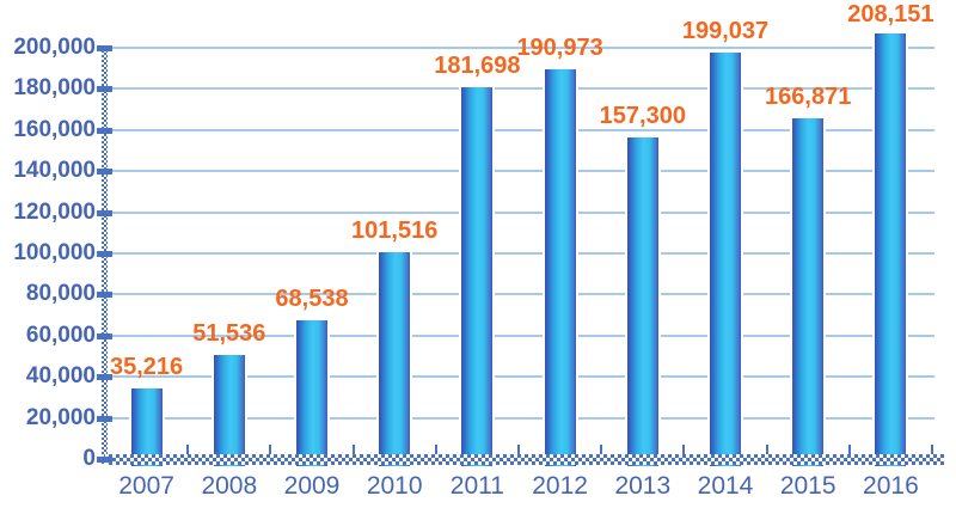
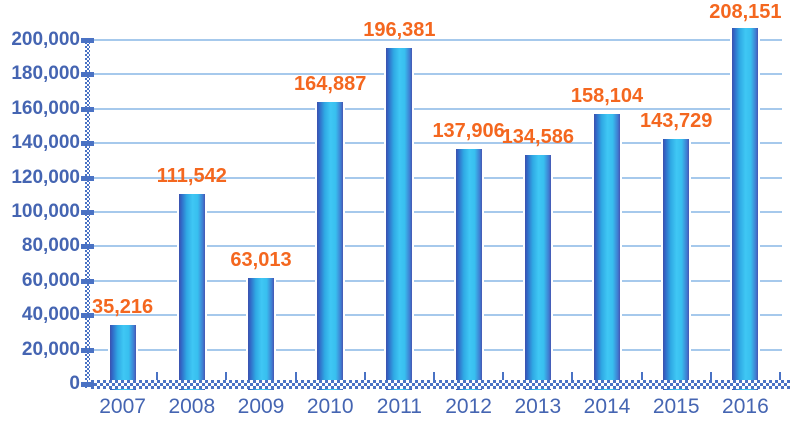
2008: 51,536 -> 111,542
2009: 68,538 -> 63,013
2010: 101,516 -> 164,887
2011: 181,698 -> 196,381
2012: 190,973 -> 137,906
2013: 157,300 -> 134,586
2014: 199,037 -> 158,104
2015: 166,871 -> 143,729
